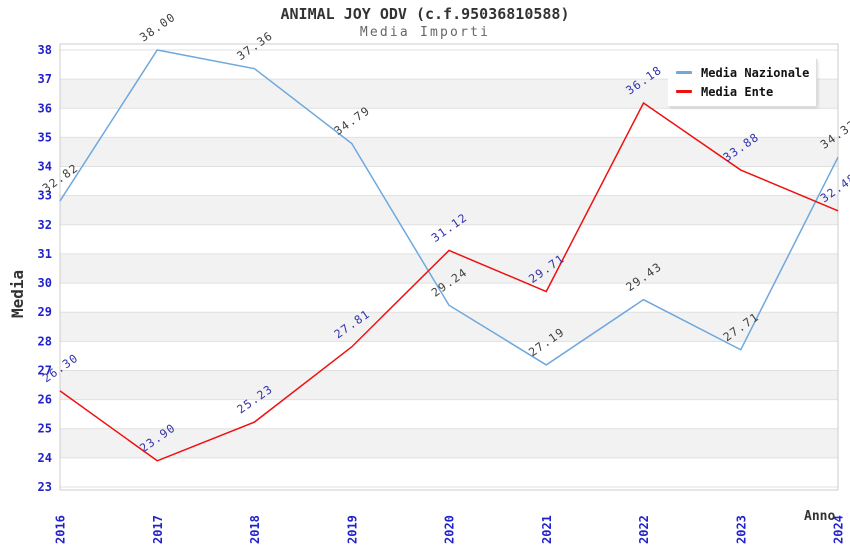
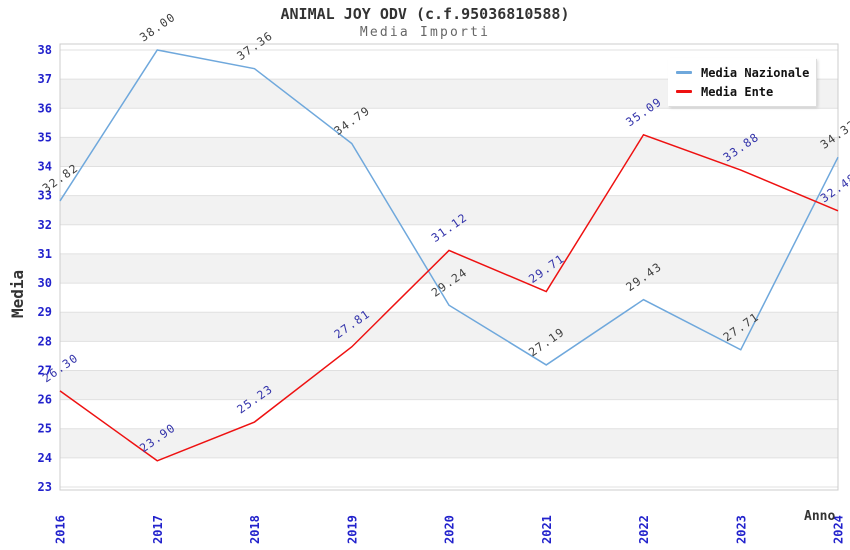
Media Ente/2022: 36.18 -> 35.09
